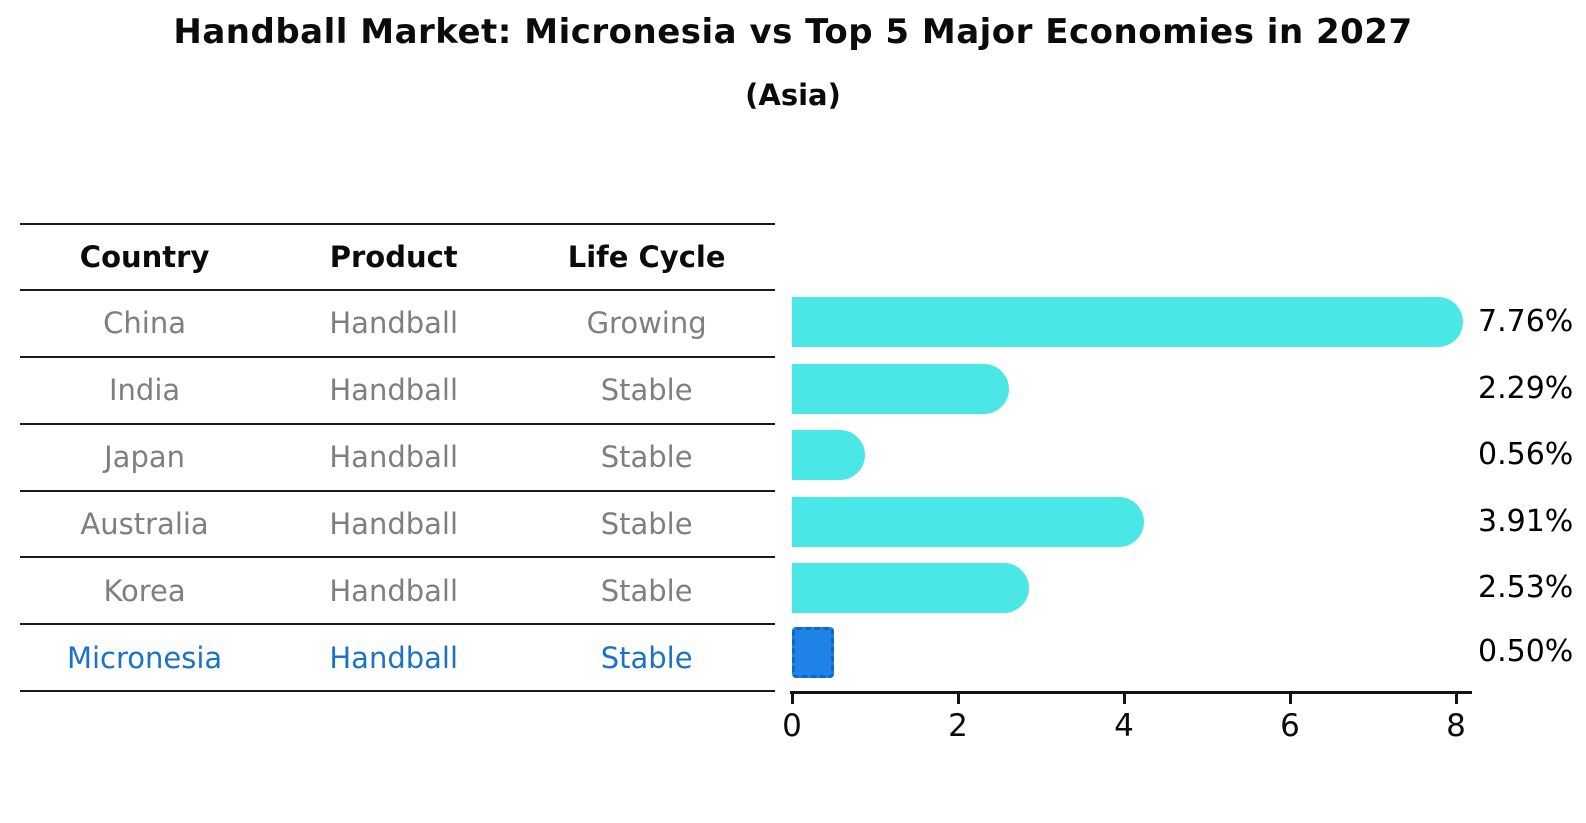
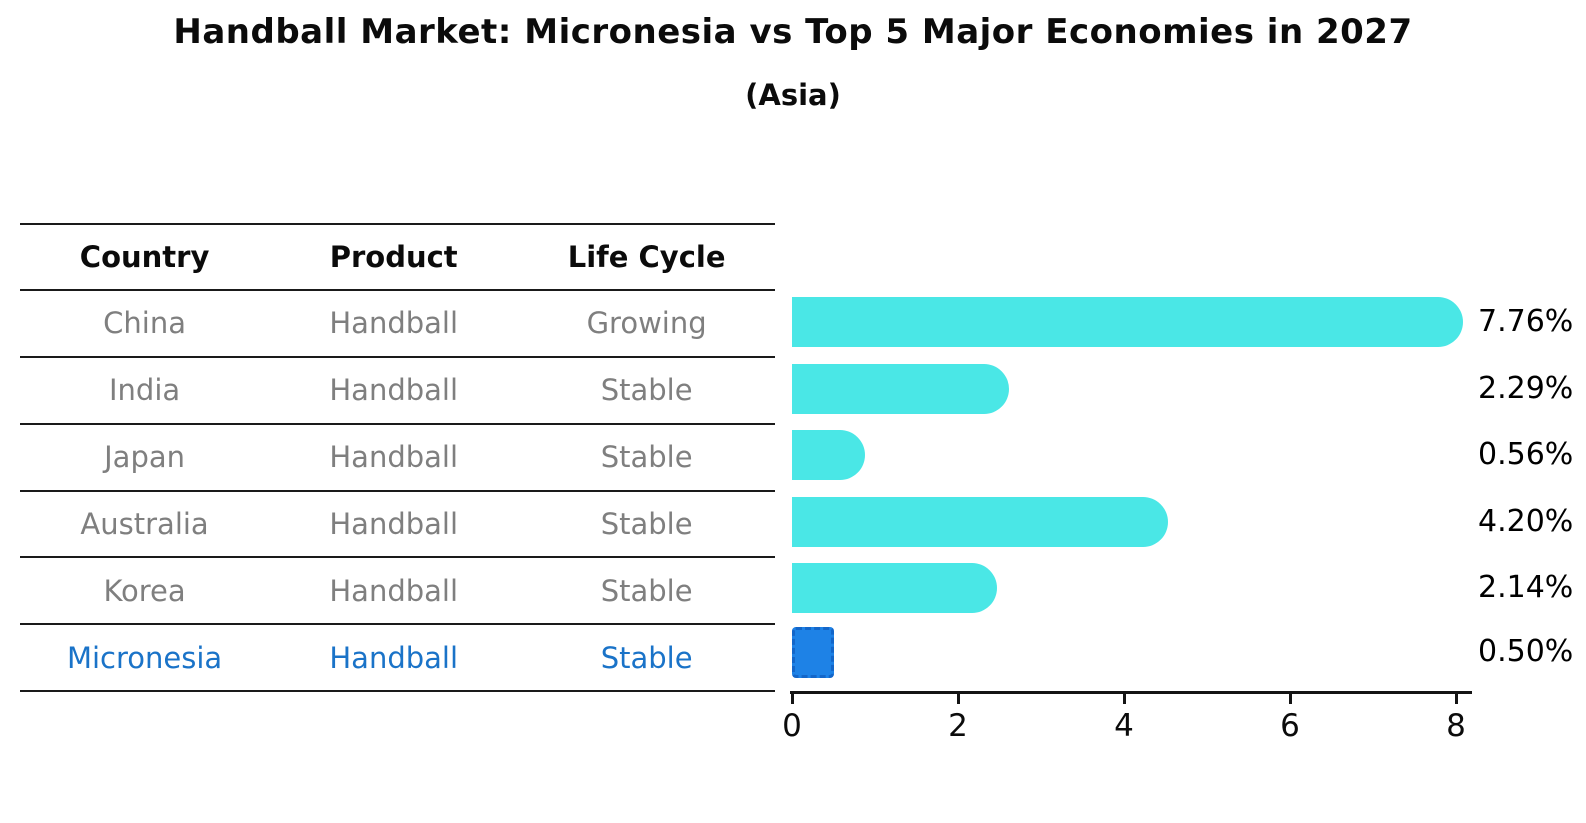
Australia: 3.91% -> 4.20%
Korea: 2.53% -> 2.14%
